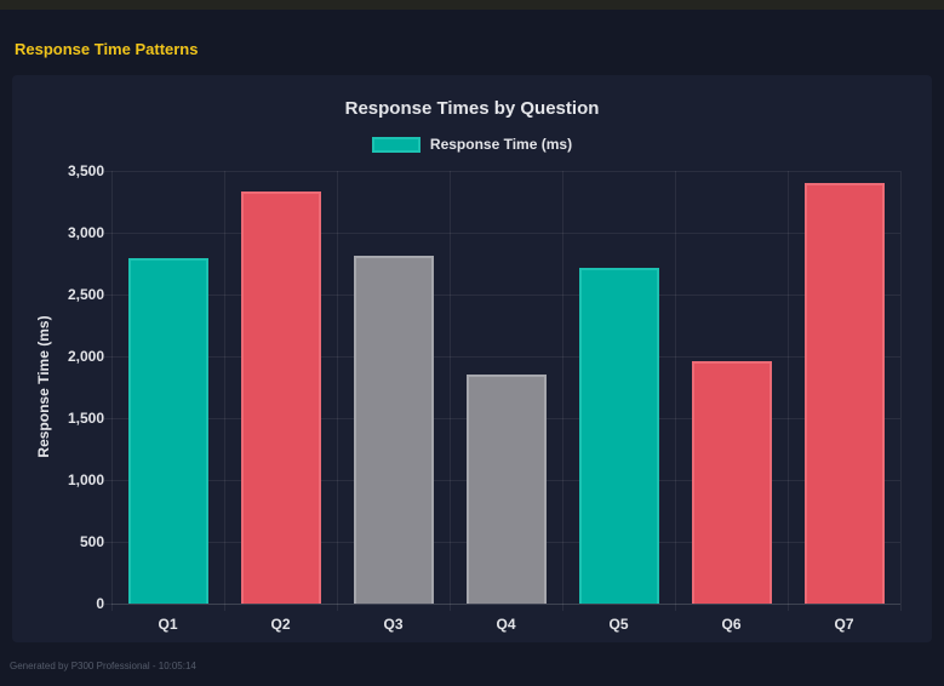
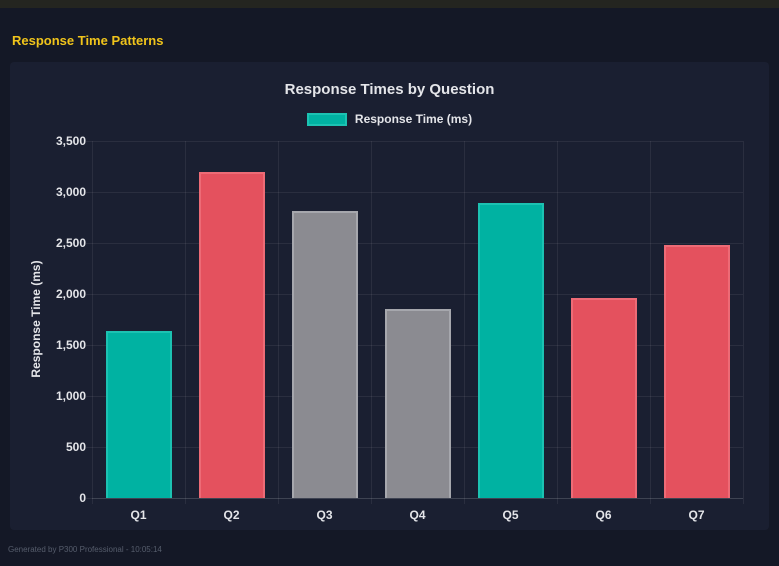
Q1: 2790 -> 1640
Q2: 3330 -> 3200
Q5: 2720 -> 2890
Q7: 3400 -> 2480
